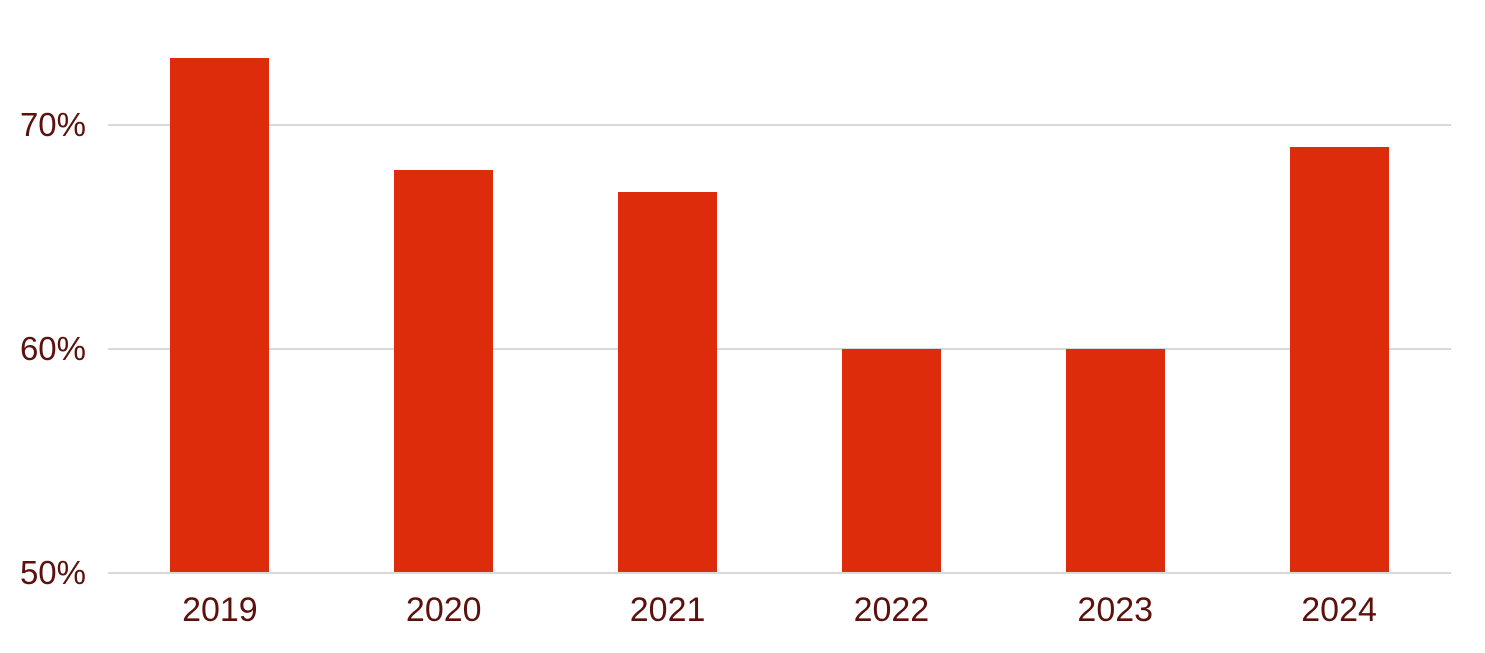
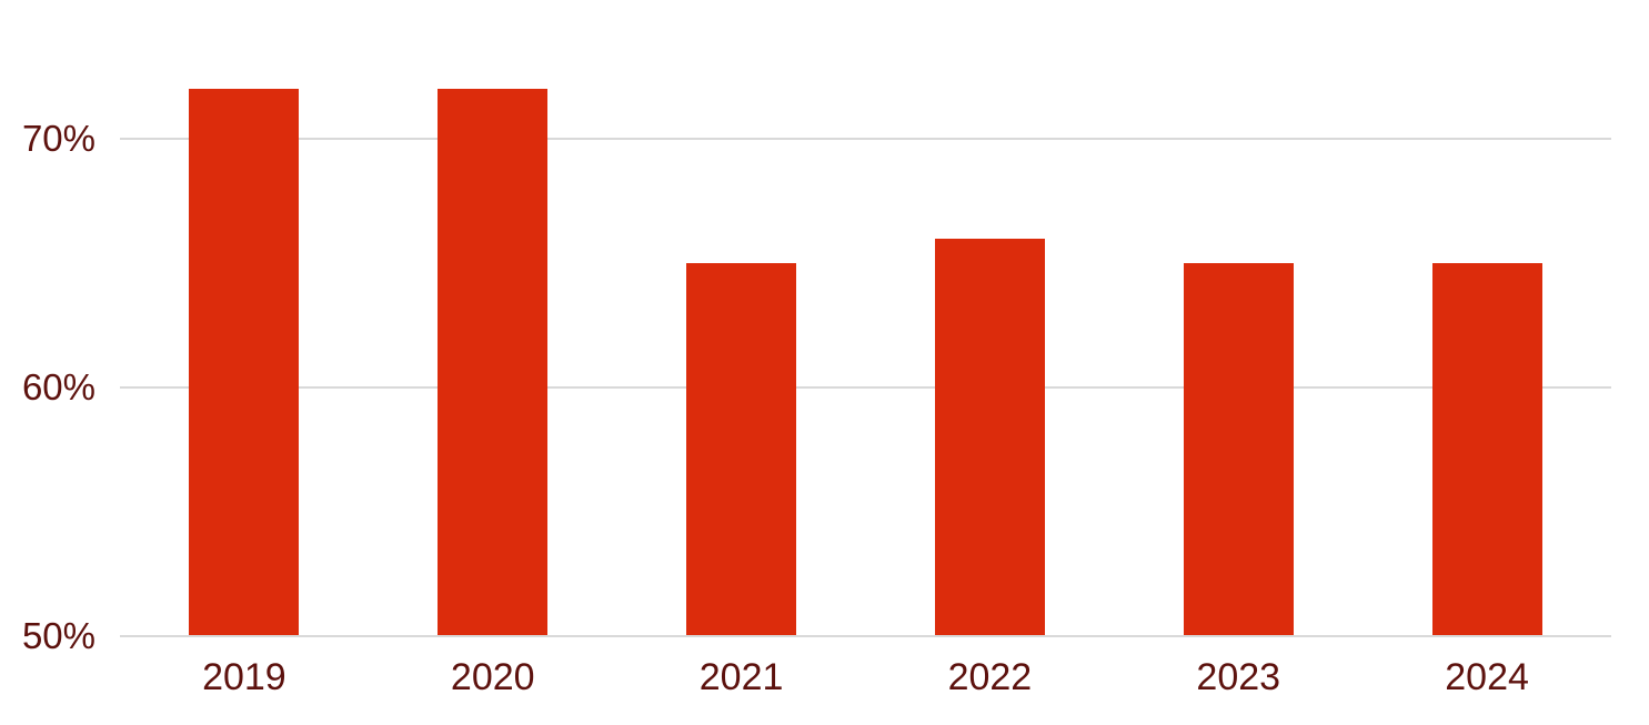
2019: 73% -> 72%
2020: 68% -> 72%
2021: 67% -> 65%
2022: 60% -> 66%
2023: 60% -> 65%
2024: 69% -> 65%
